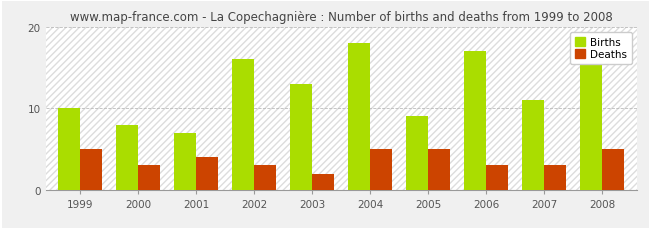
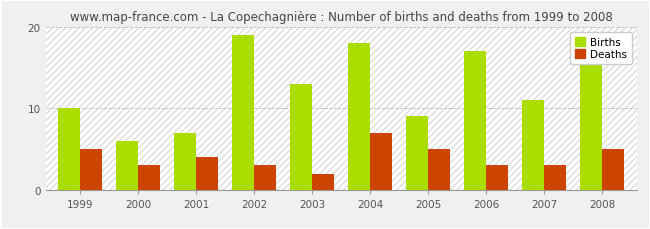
Births/2000: 8 -> 6
Births/2002: 16 -> 19
Deaths/2004: 5 -> 7
